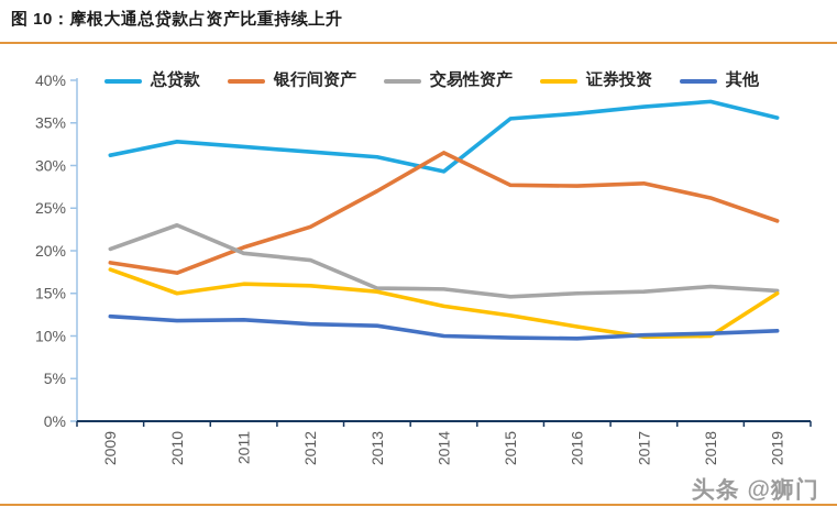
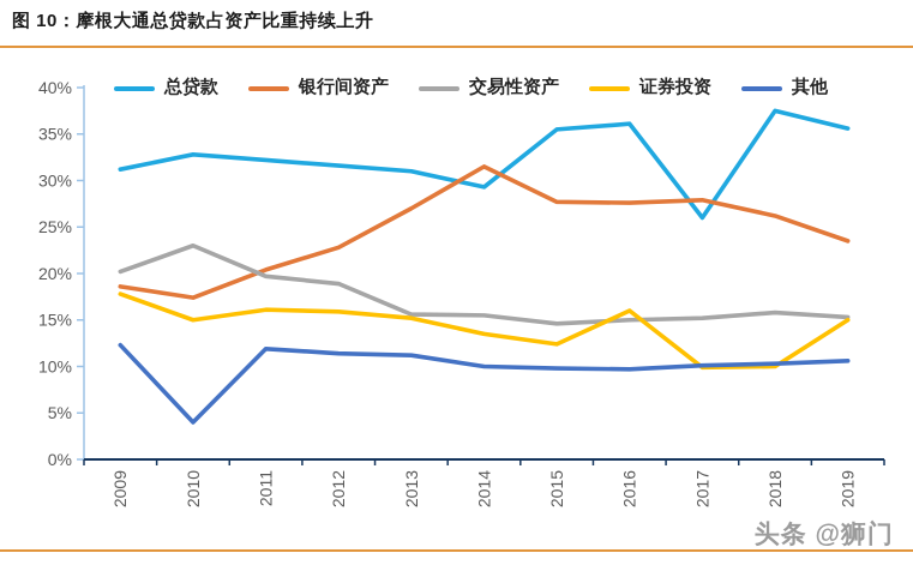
其他/2010: 12% -> 4%
证券投资/2016: 11% -> 16%
总贷款/2017: 37% -> 26%
